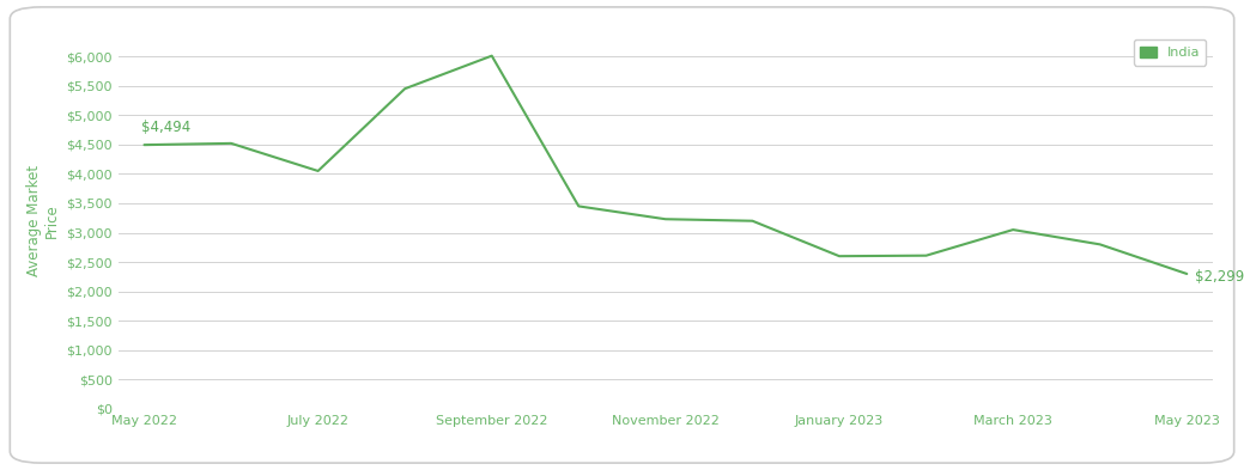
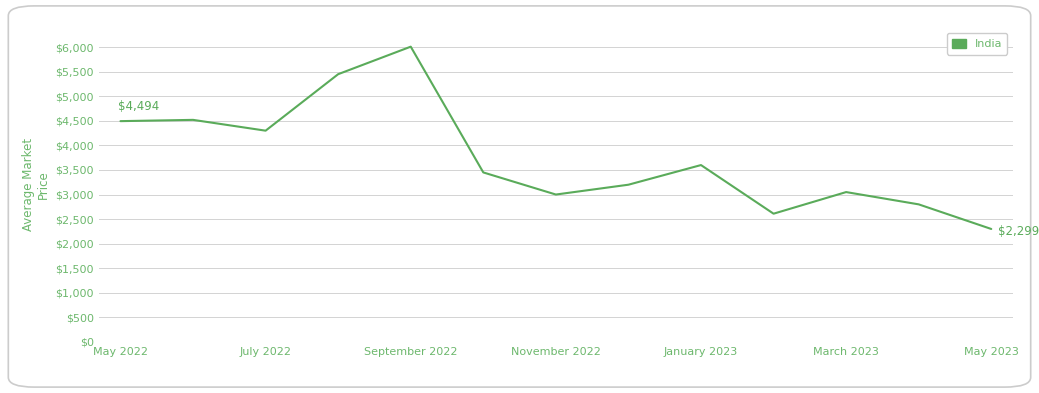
July 2022: $4,050 -> $4,300
November 2022: $3,230 -> $3,000
January 2023: $2,600 -> $3,600
